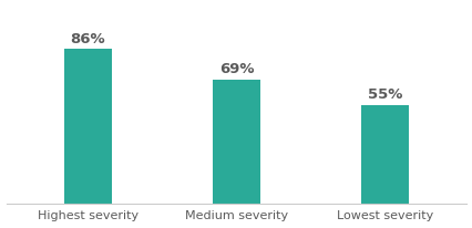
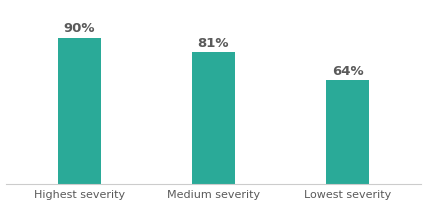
Highest severity: 86% -> 90%
Medium severity: 69% -> 81%
Lowest severity: 55% -> 64%
